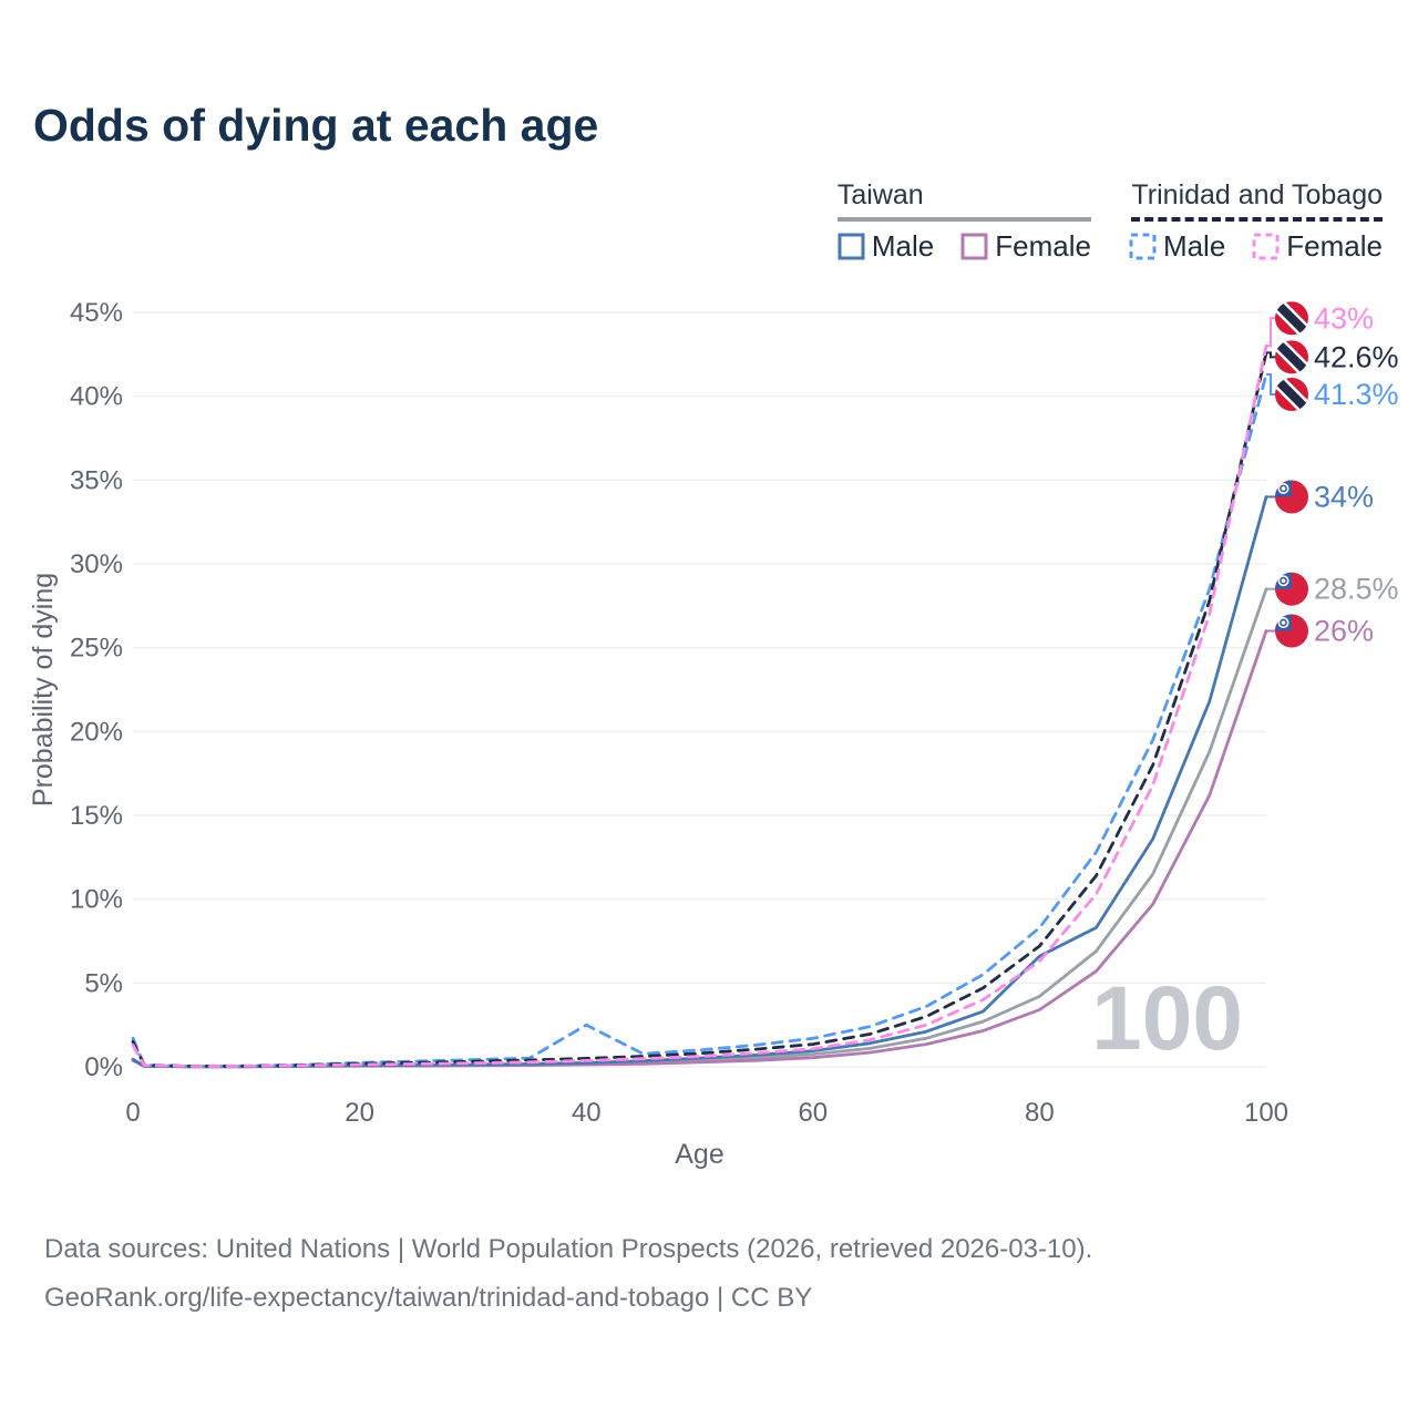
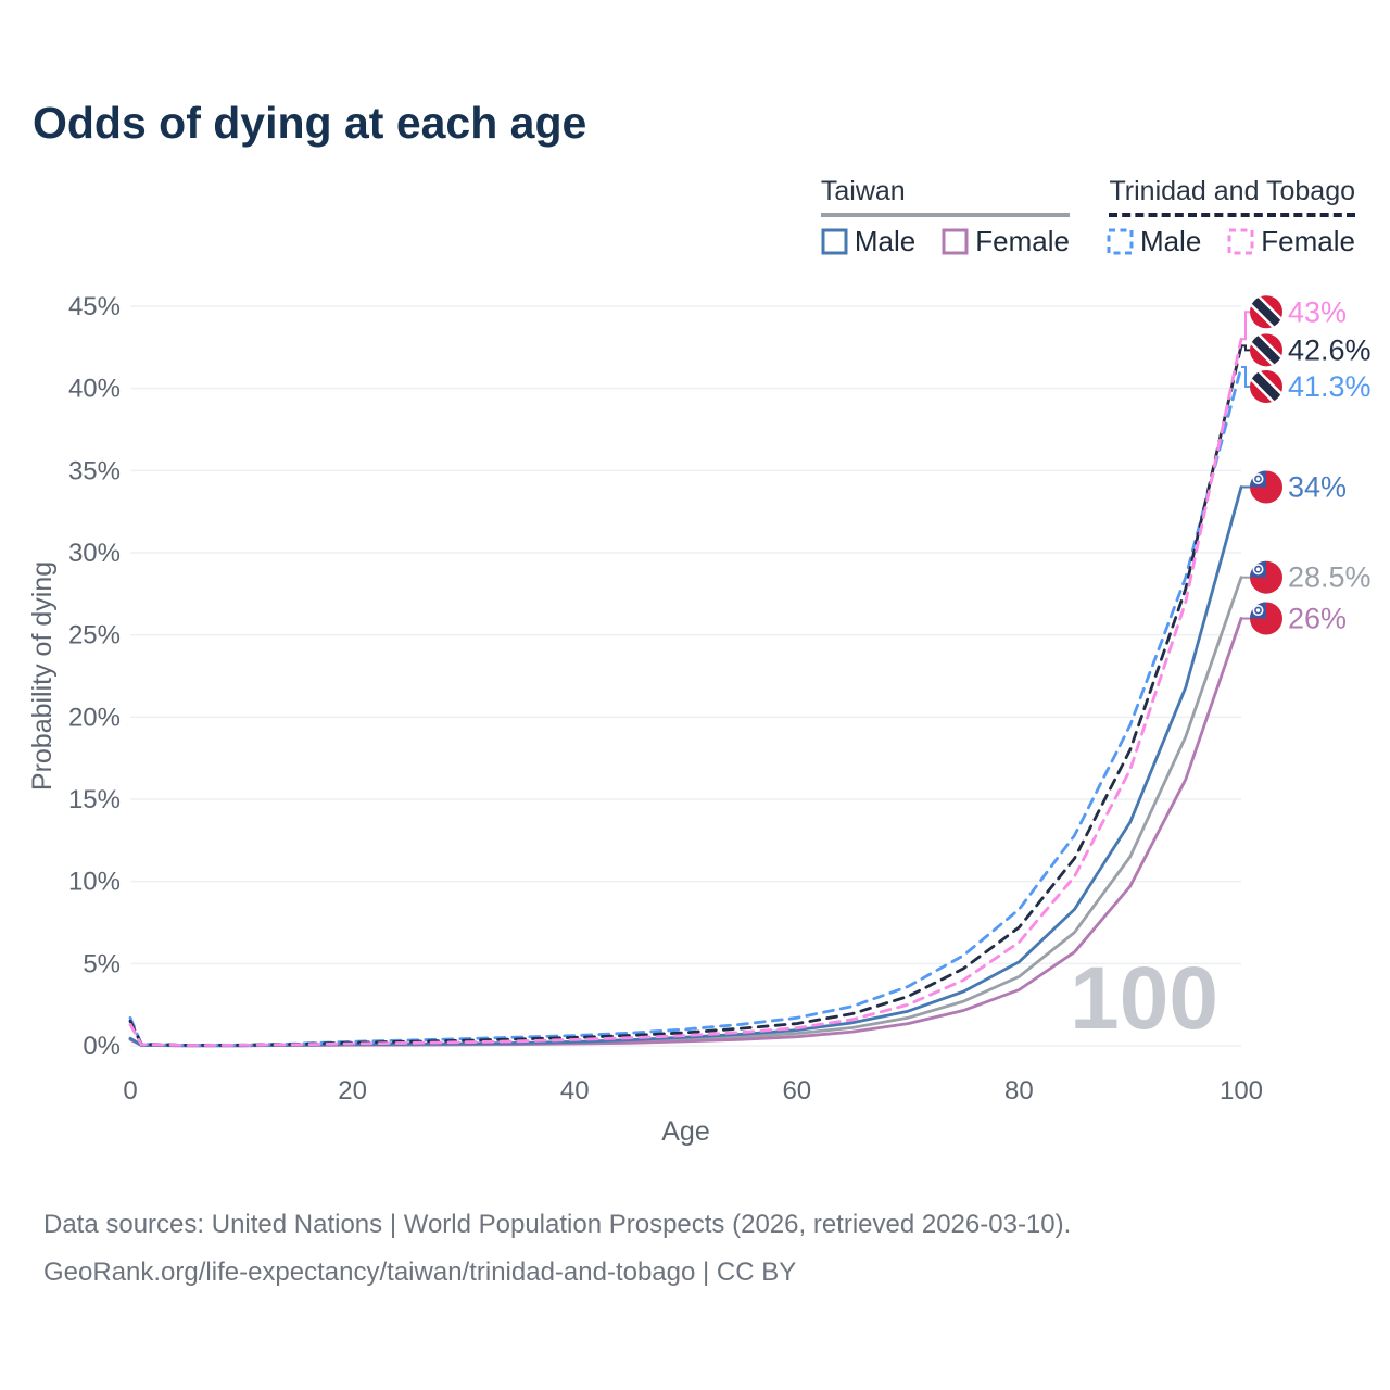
Trinidad and Tobago Male/40: 2.5% -> 0.6%
Taiwan Male/80: 6.6% -> 5.1%
